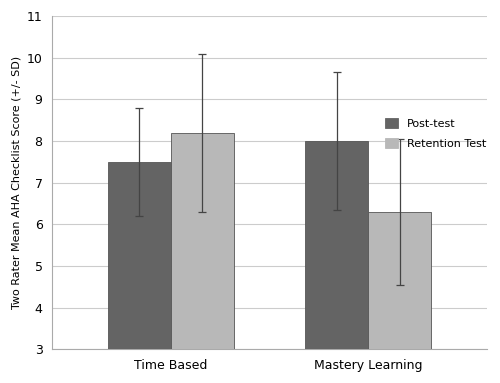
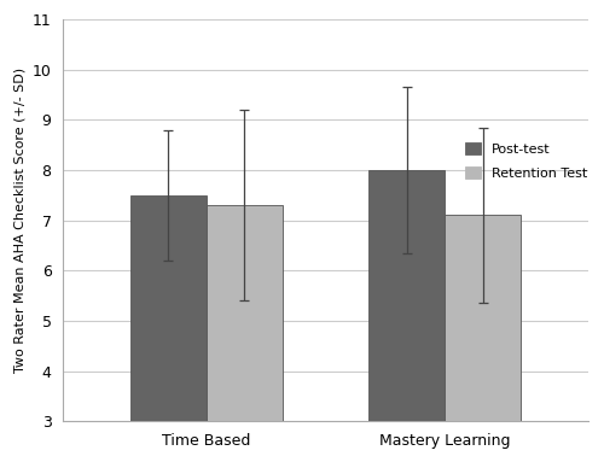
Retention Test/Time Based: 8.2 -> 7.3
Retention Test/Mastery Learning: 6.3 -> 7.1
